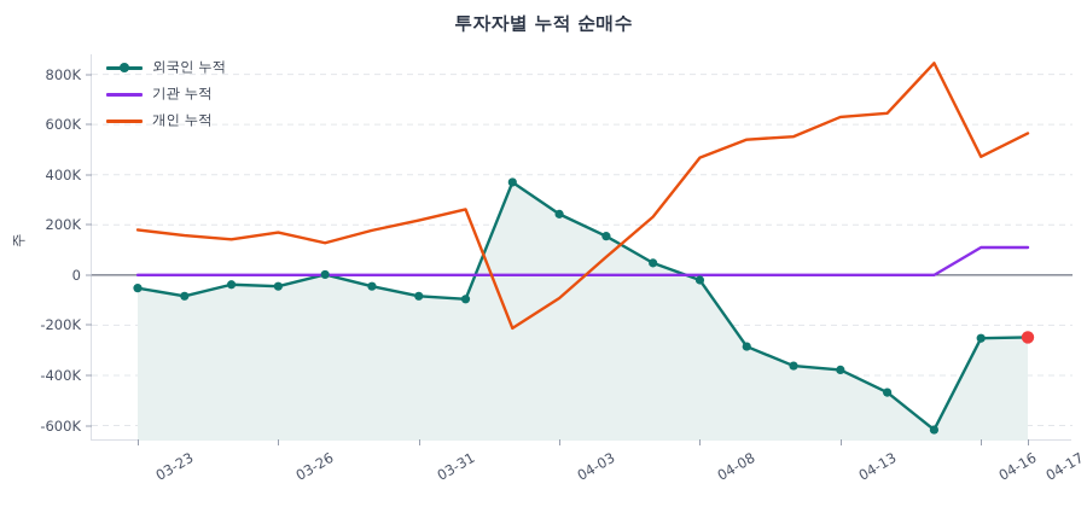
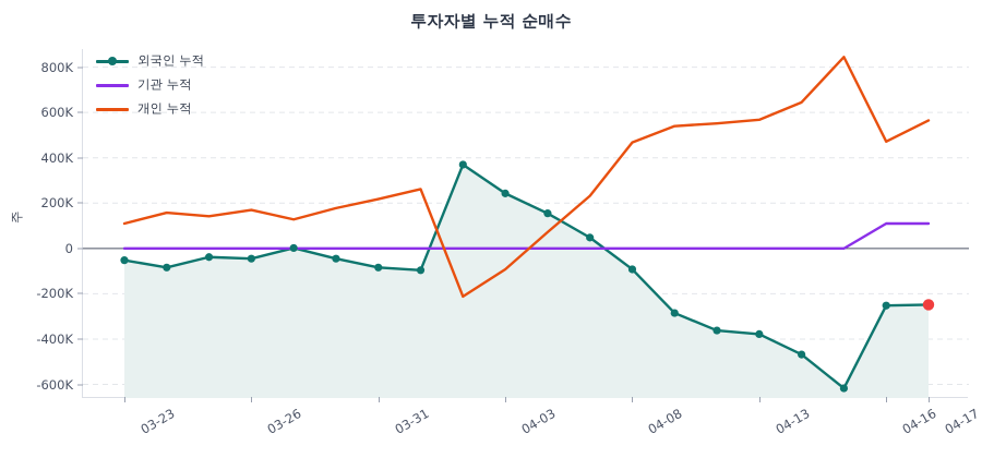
개인 누적/03-23: 180K -> 110K
외국인 누적/04-08: -20K -> -90K
개인 누적/04-13: 630K -> 570K
